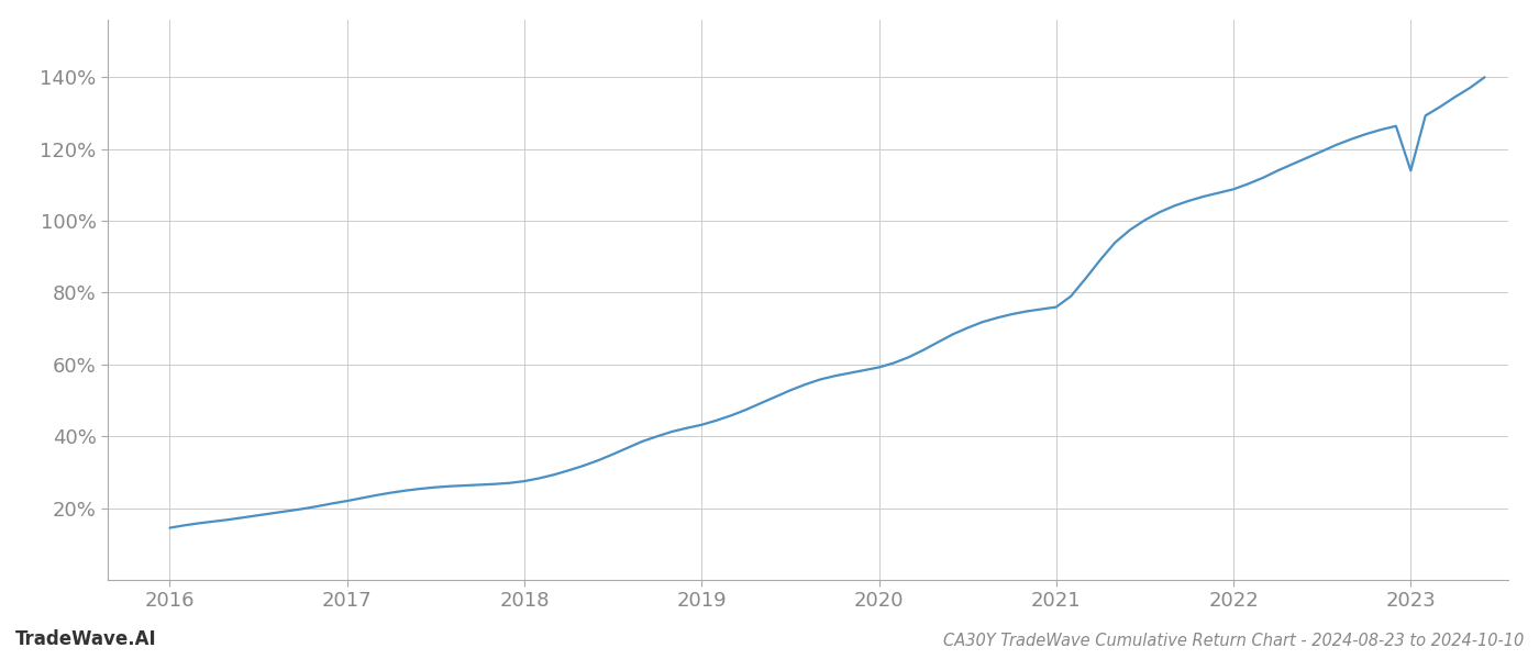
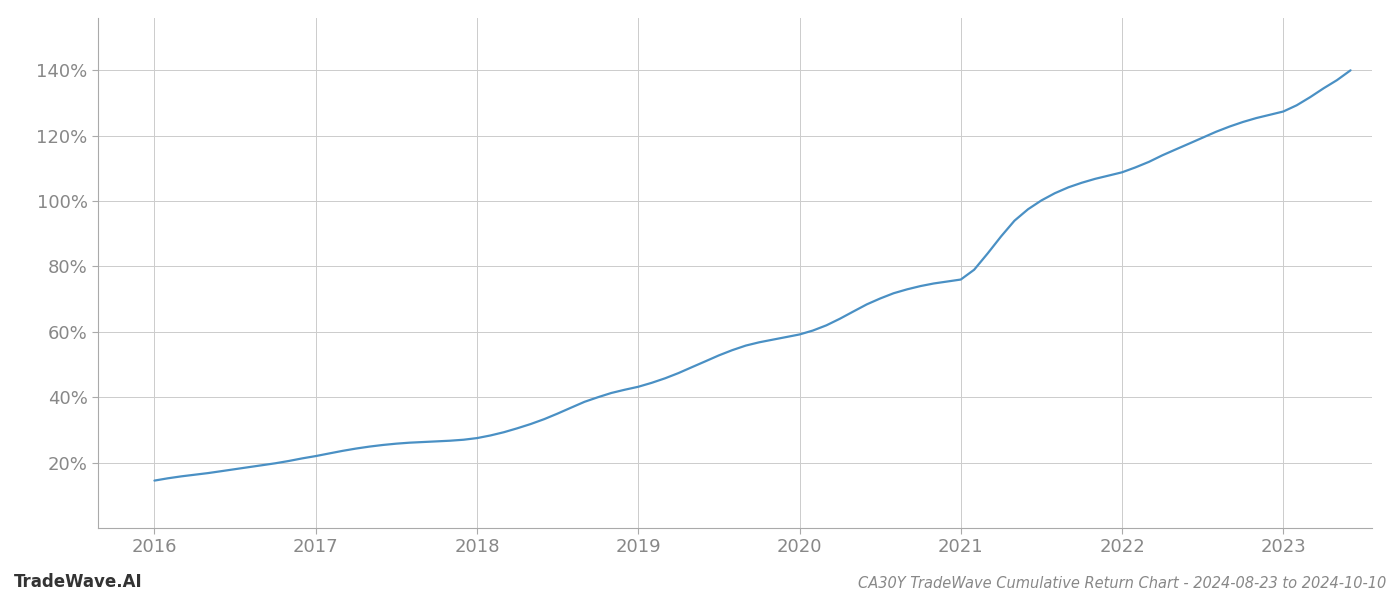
2023: 114.0% -> 127.4%
